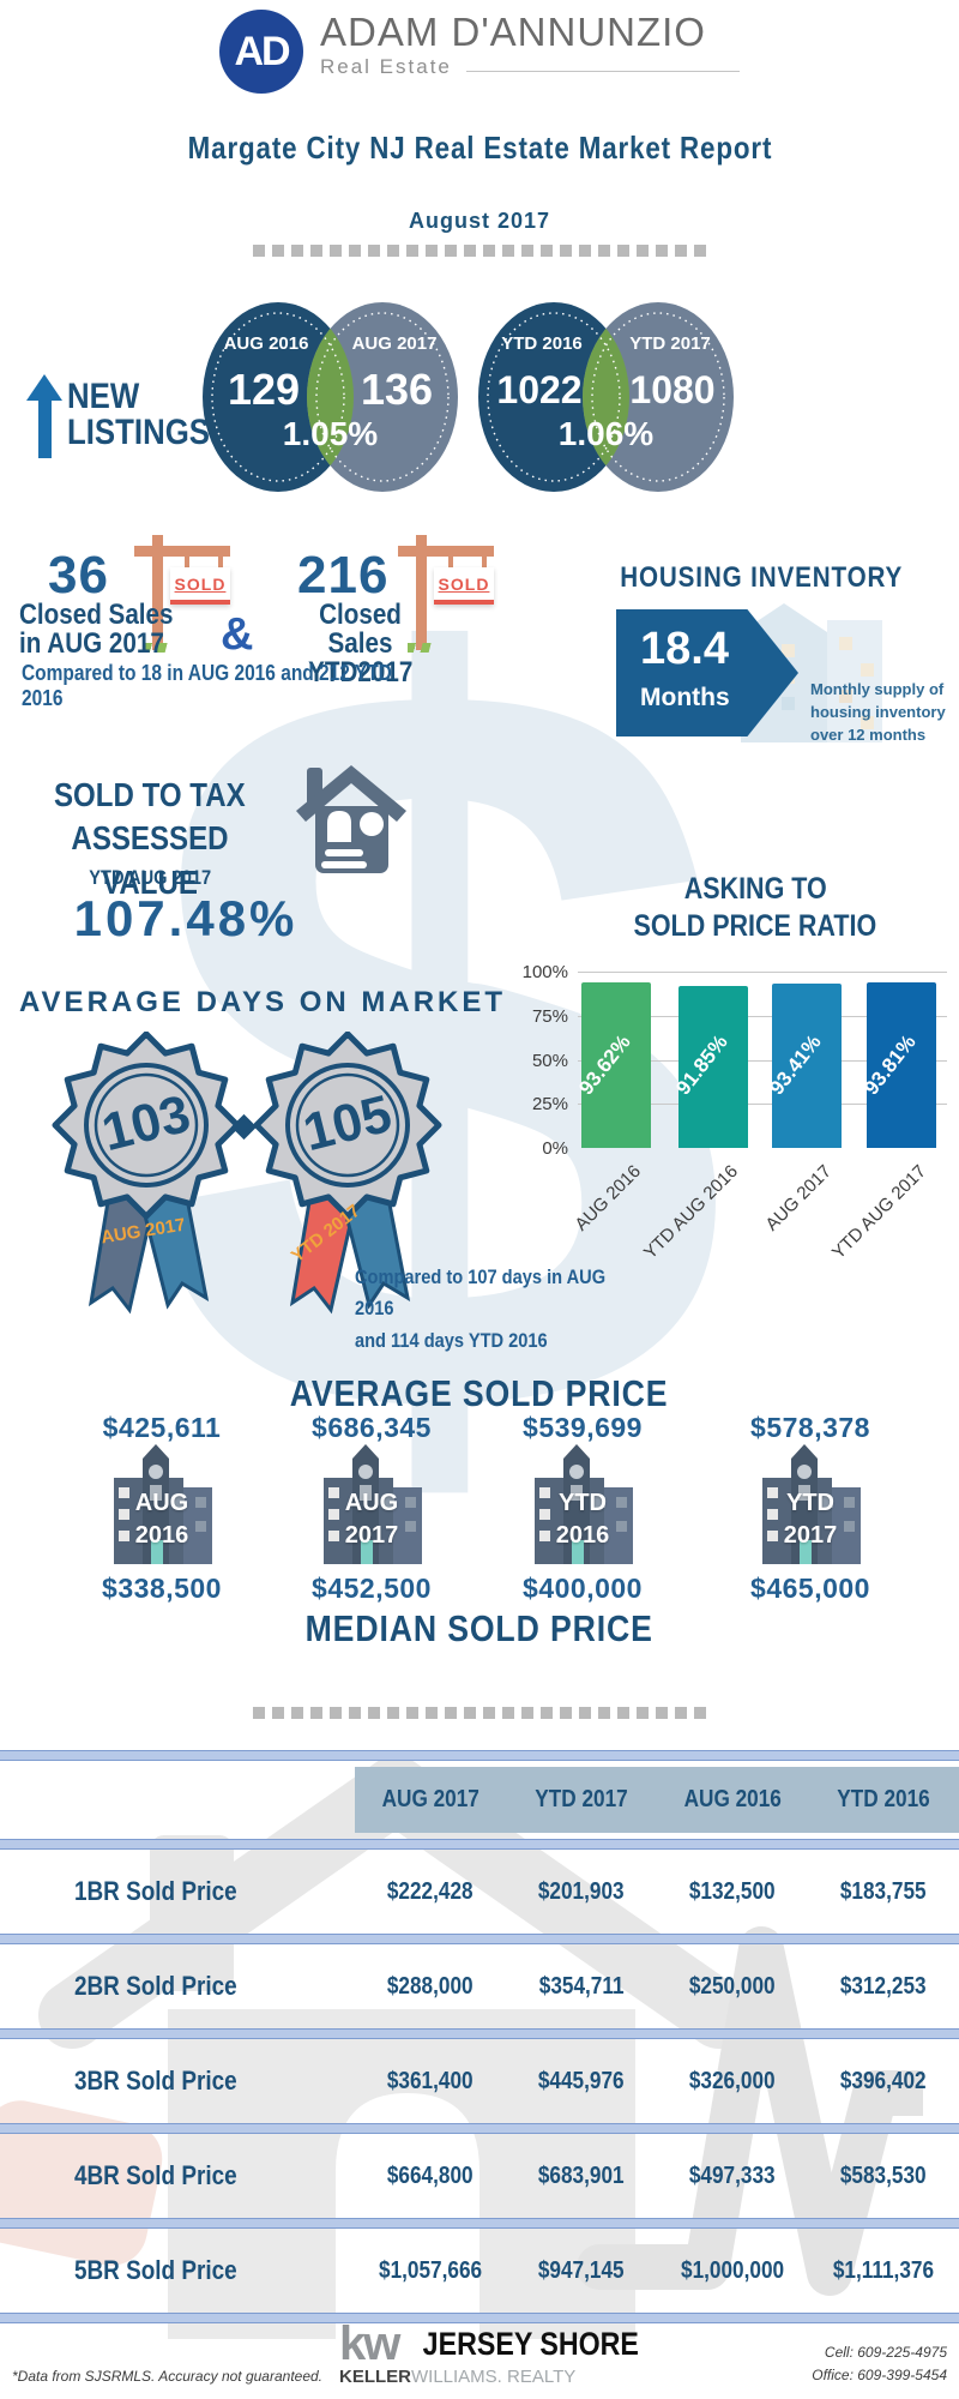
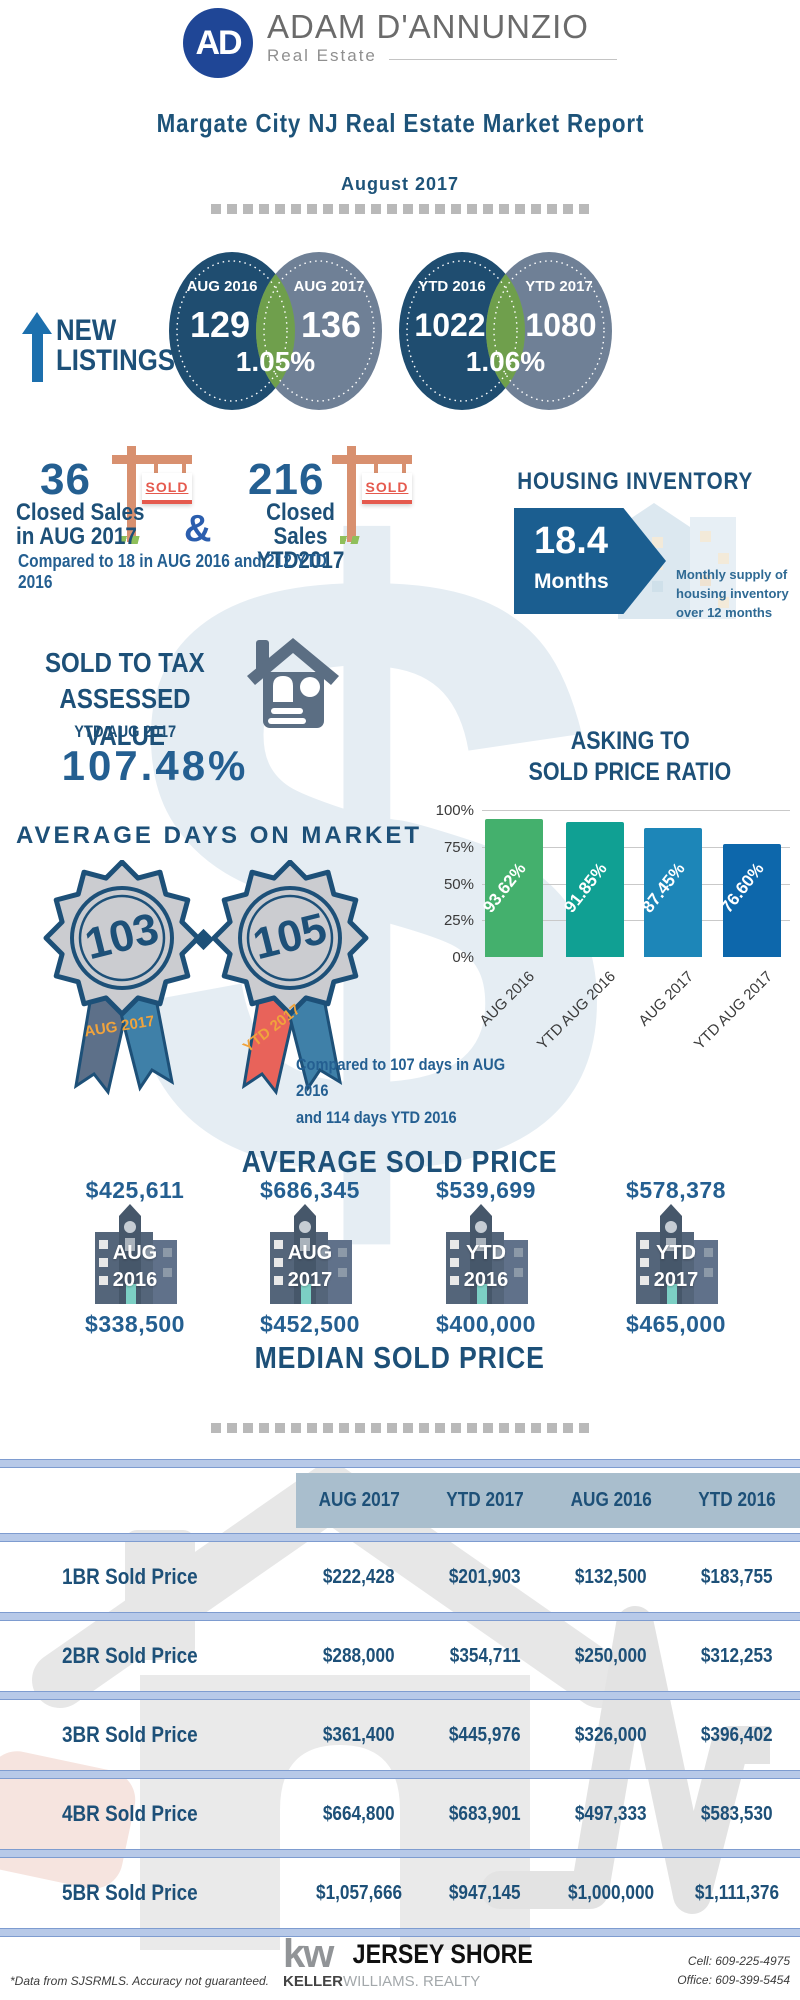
ASKING TO SOLD PRICE RATIO/AUG 2017: 93.41% -> 87.45%
ASKING TO SOLD PRICE RATIO/YTD AUG 2017: 93.81% -> 76.60%
